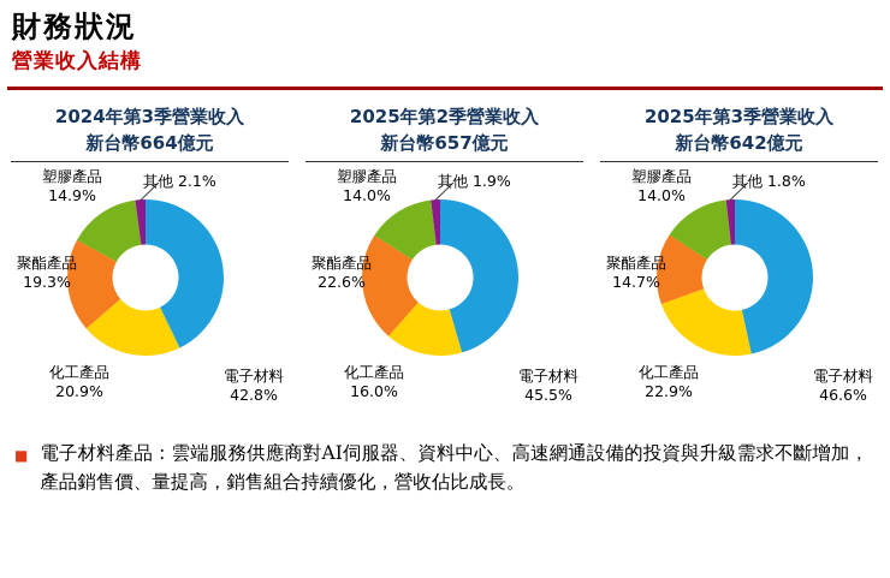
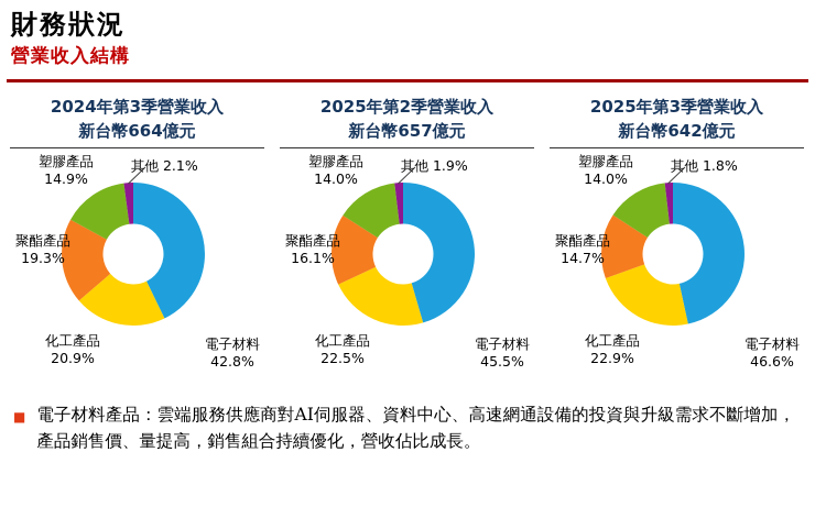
2025年第2季營業收入/化工產品: 16.0% -> 22.5%
2025年第2季營業收入/聚酯產品: 22.6% -> 16.1%
